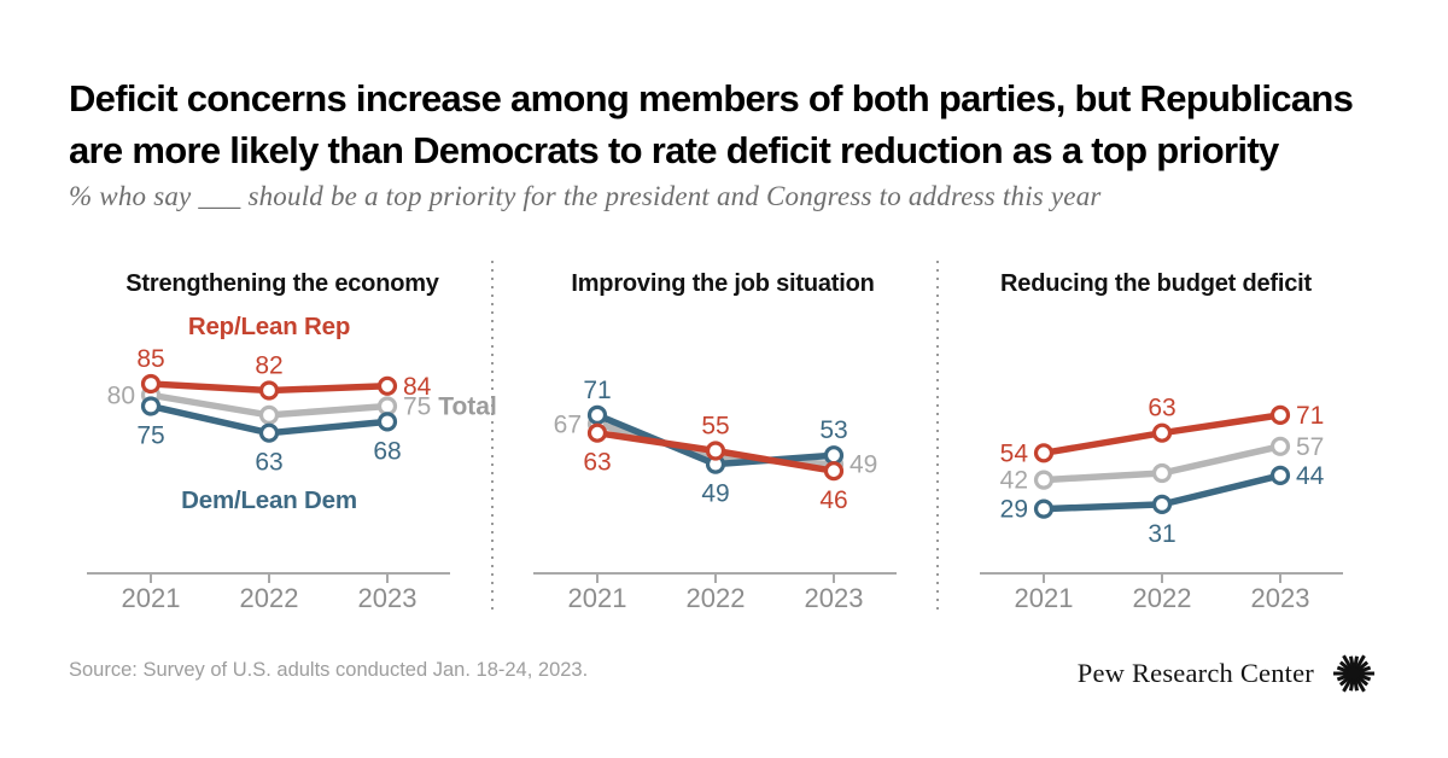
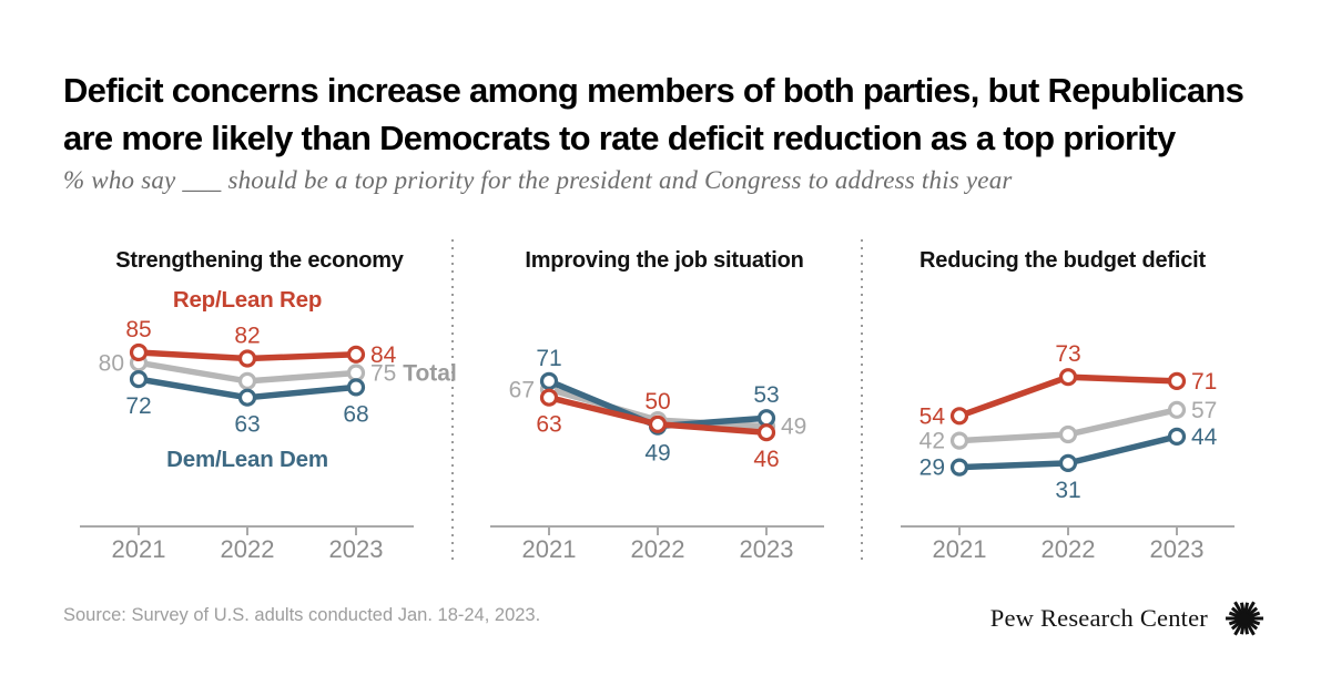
Strengthening the economy/Dem/Lean Dem/2021: 75 -> 72
Improving the job situation/Rep/Lean Rep/2022: 55 -> 50
Reducing the budget deficit/Rep/Lean Rep/2022: 63 -> 73
